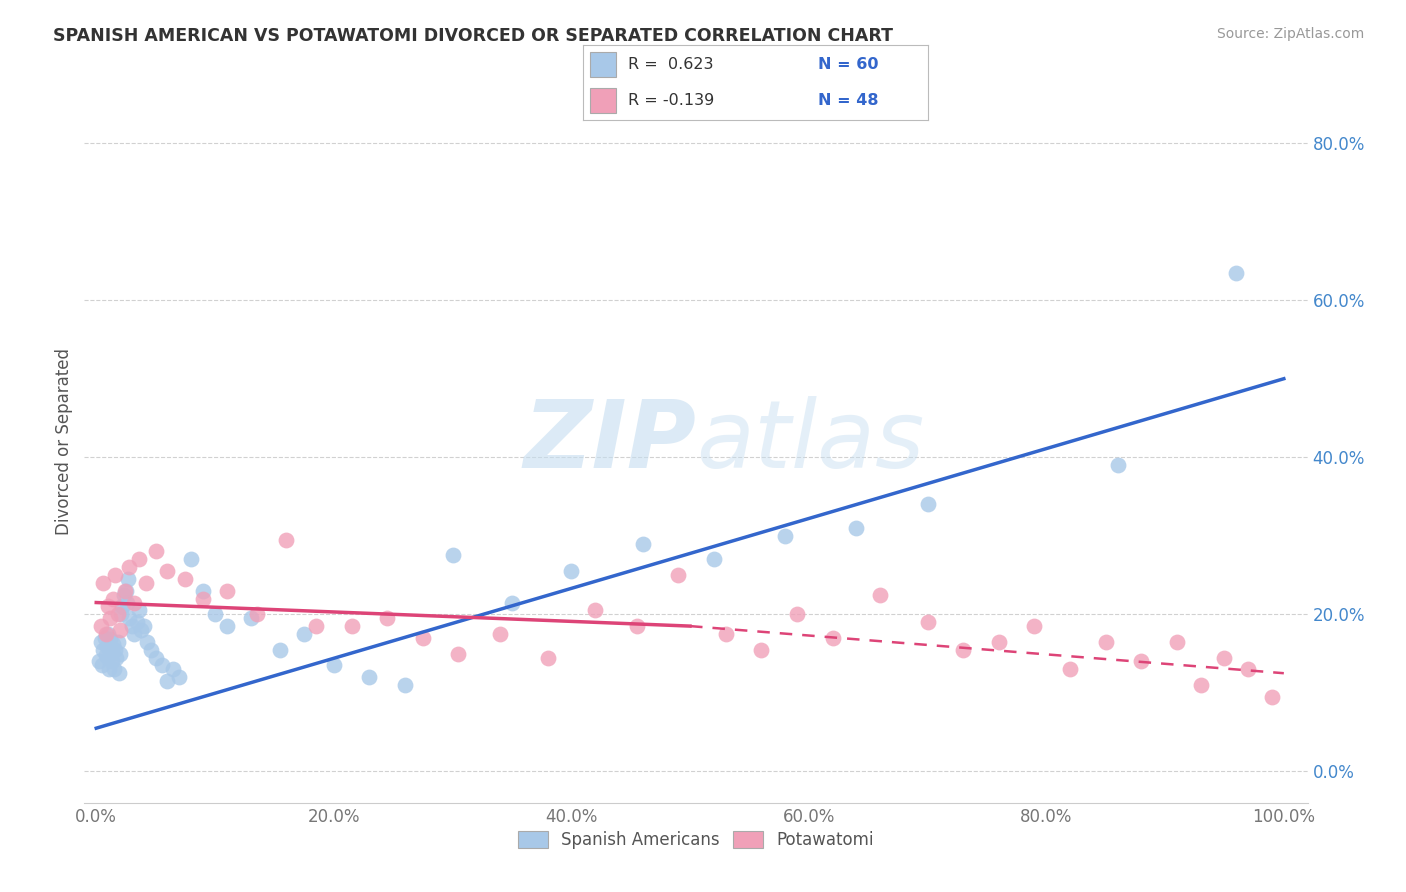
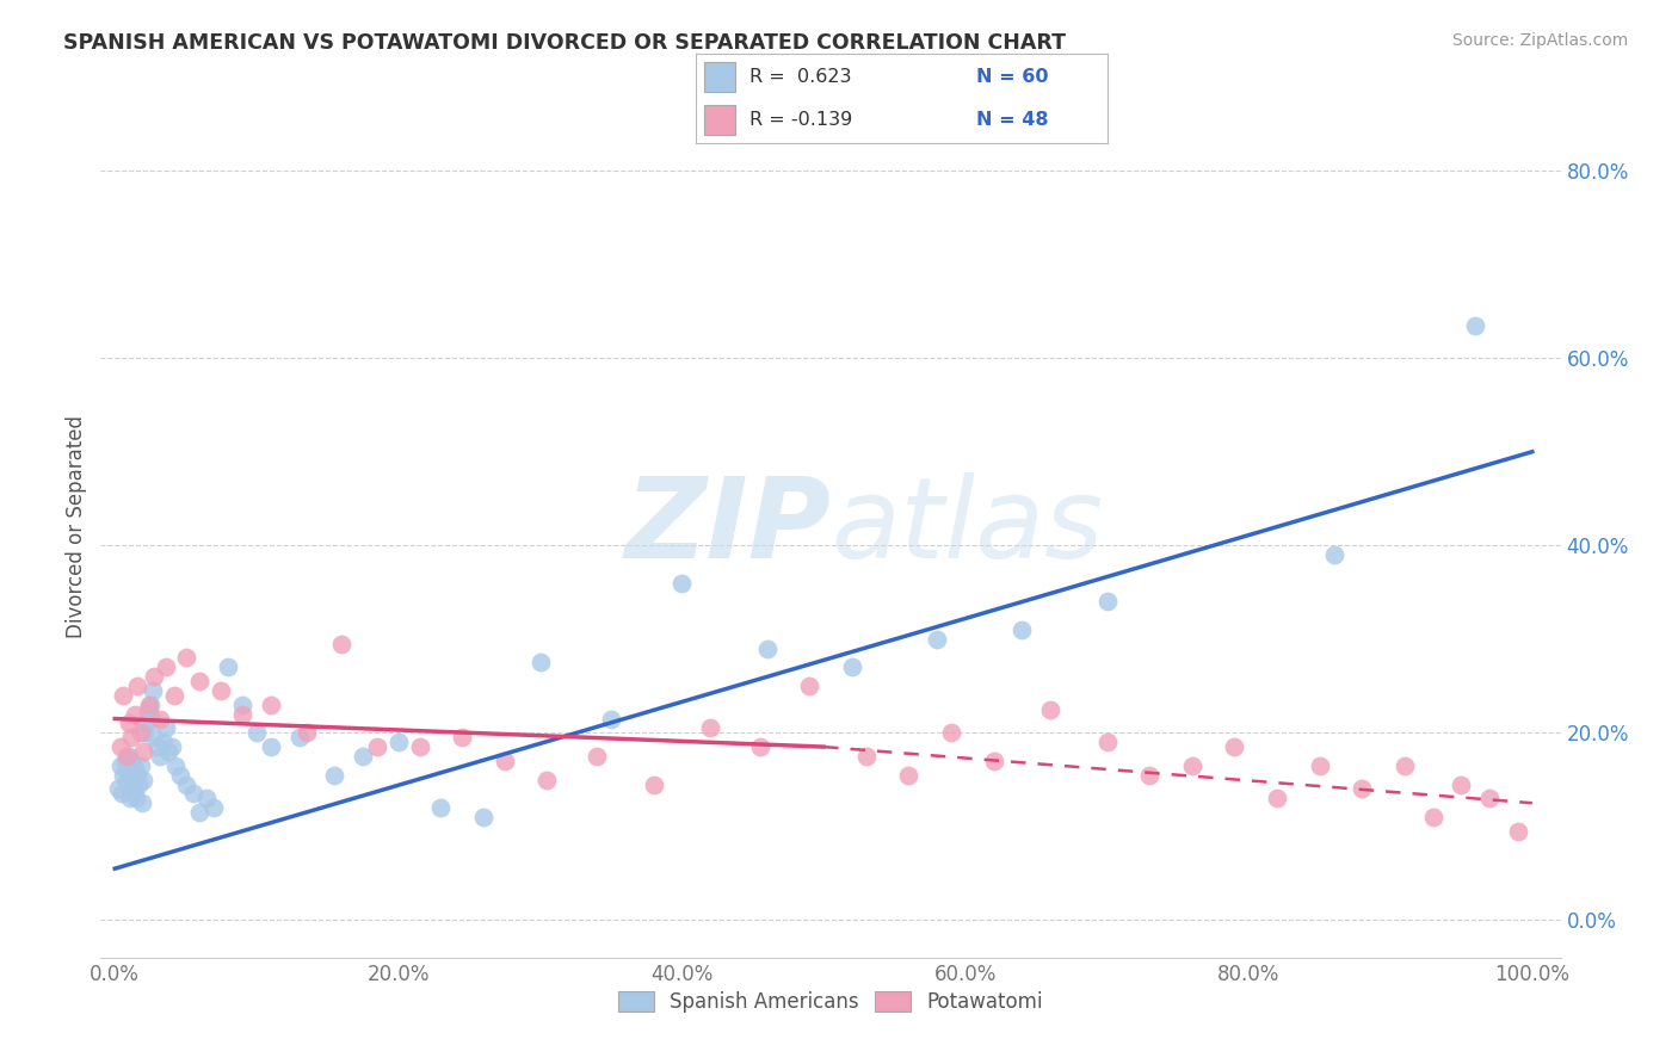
Spanish Americans/20.0%: 13.5% -> 19.0%
Spanish Americans/40.0%: 25.5% -> 36.0%
